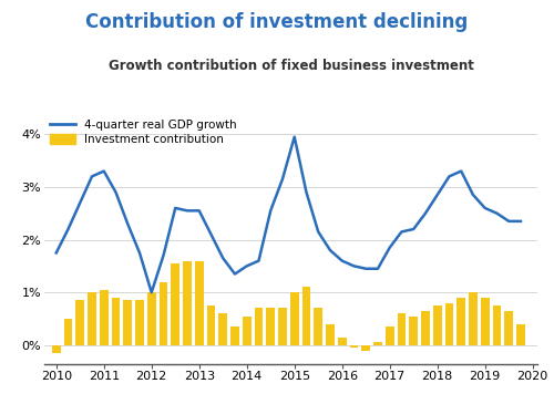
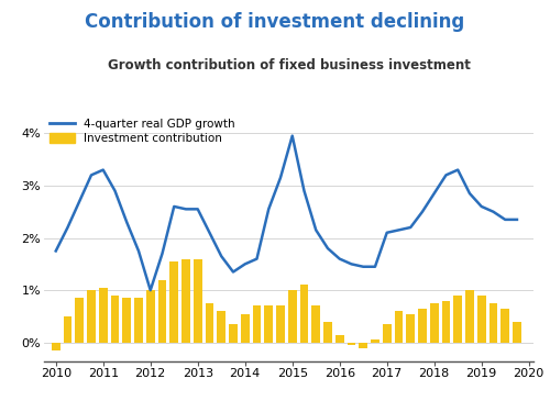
4-quarter real GDP growth/2017: 1.85% -> 2.10%
